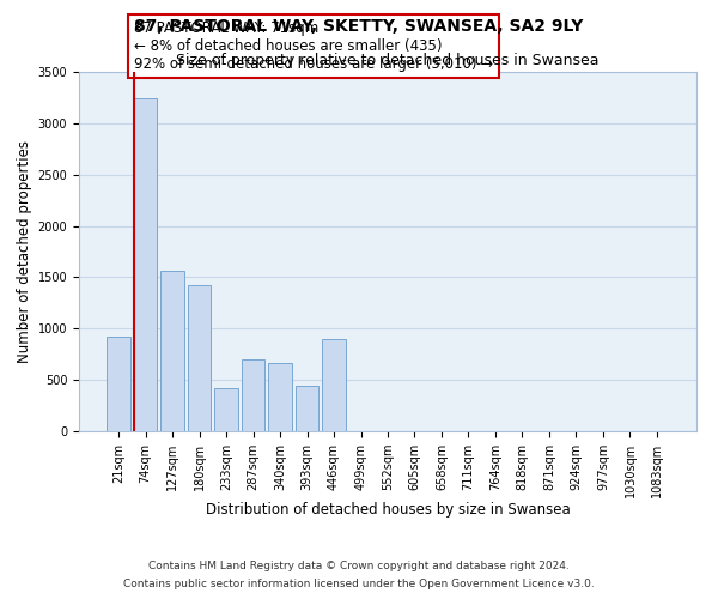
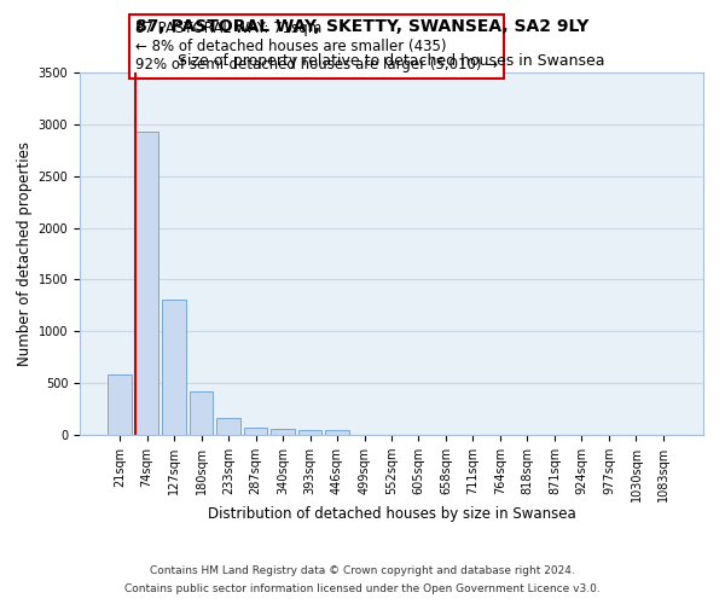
21sqm: 920 -> 580
74sqm: 3240 -> 2930
127sqm: 1560 -> 1300
180sqm: 1420 -> 420
233sqm: 420 -> 160
287sqm: 700 -> 80
340sqm: 660 -> 60
393sqm: 440 -> 50
446sqm: 900 -> 40
